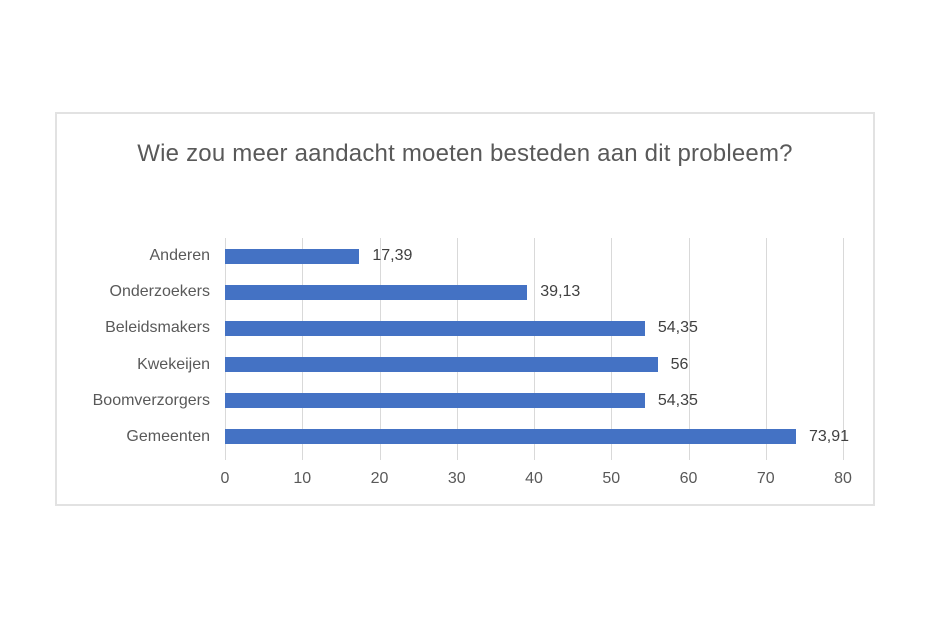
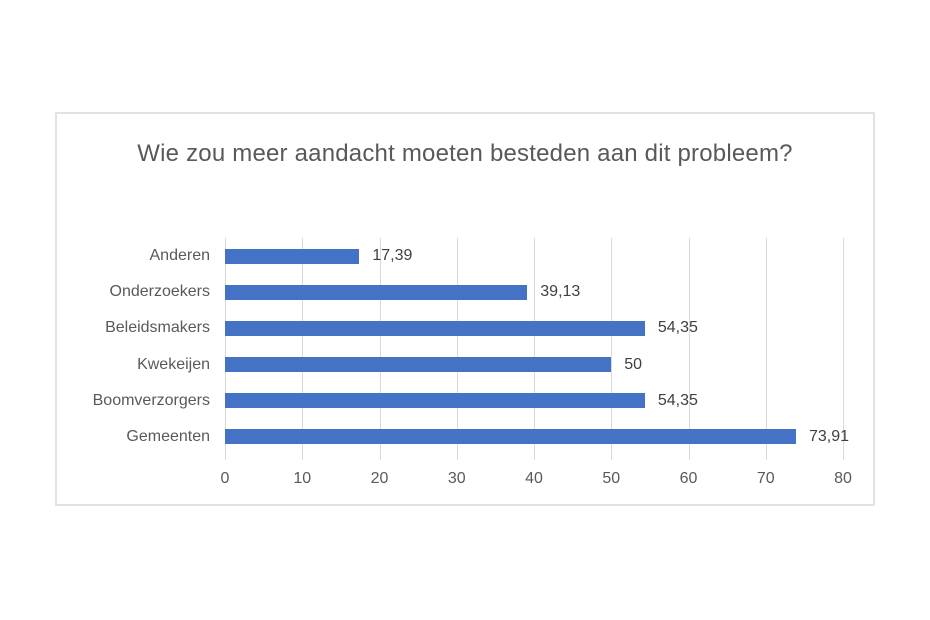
Kwekeijen: 56 -> 50
